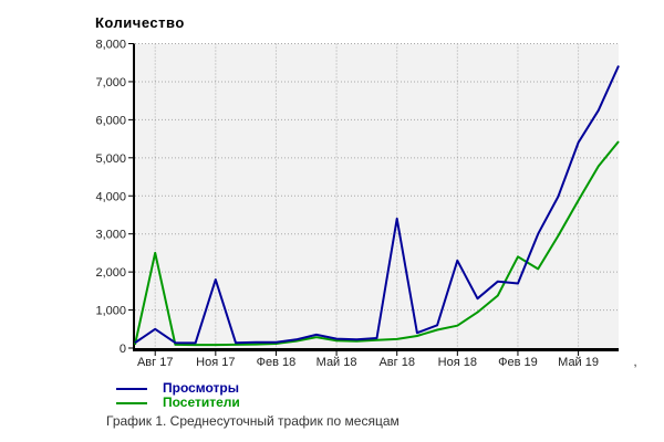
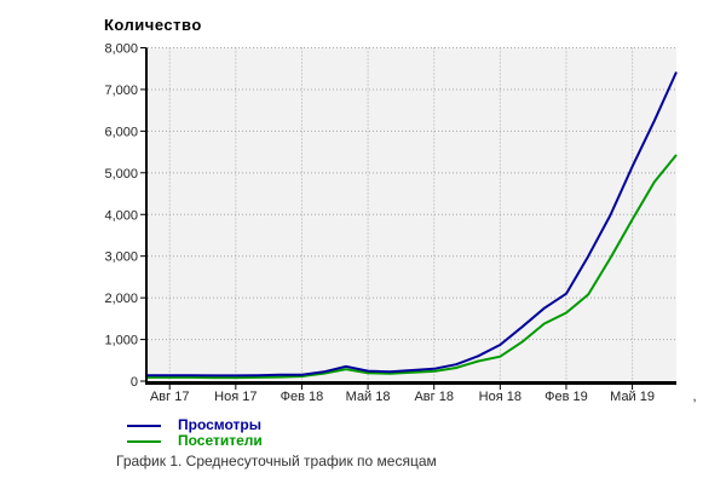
Просмотры/Авг 17: 500 -> 100
Посетители/Авг 17: 2500 -> 100
Просмотры/Ноя 17: 1800 -> 100
Просмотры/Авг 18: 3400 -> 300
Просмотры/Ноя 18: 2300 -> 900
Просмотры/Фев 19: 1700 -> 2100
Посетители/Фев 19: 2400 -> 1600
Просмотры/Май 19: 5400 -> 5200
